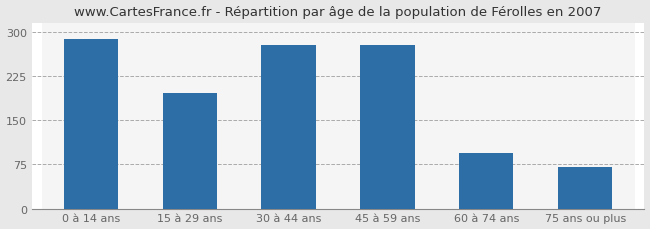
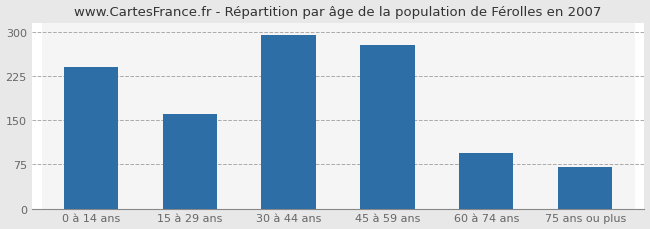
0 à 14 ans: 288 -> 240
15 à 29 ans: 196 -> 160
30 à 44 ans: 278 -> 295
